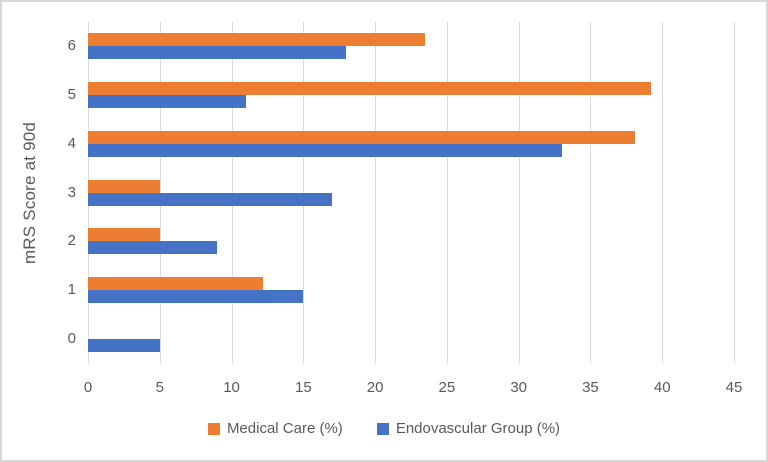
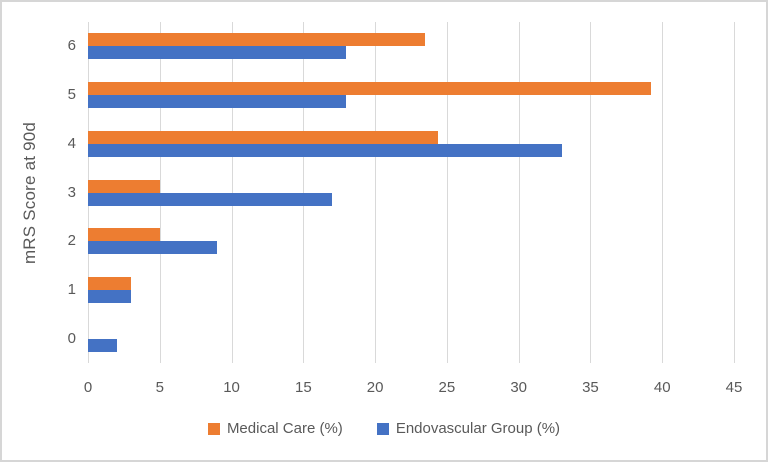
Endovascular Group (%)/5: 11 -> 18
Medical Care (%)/4: 38.1 -> 24.4
Medical Care (%)/1: 12.2 -> 3.0
Endovascular Group (%)/1: 15 -> 3
Endovascular Group (%)/0: 5 -> 2
